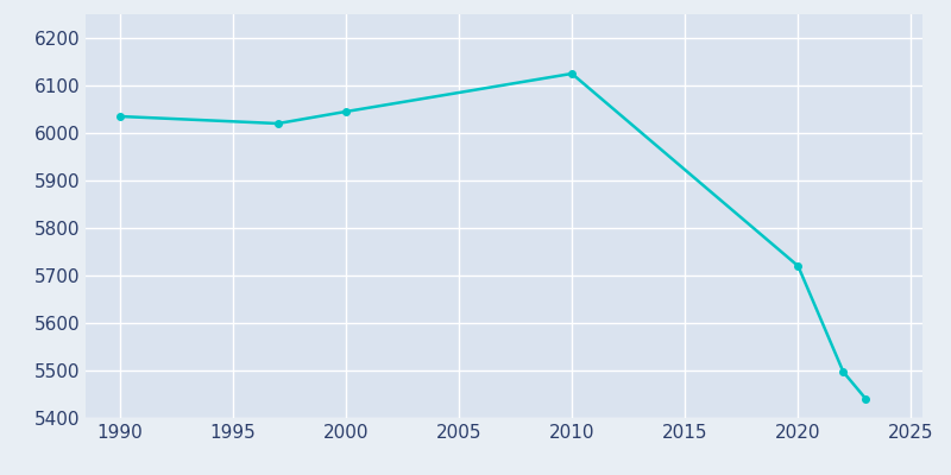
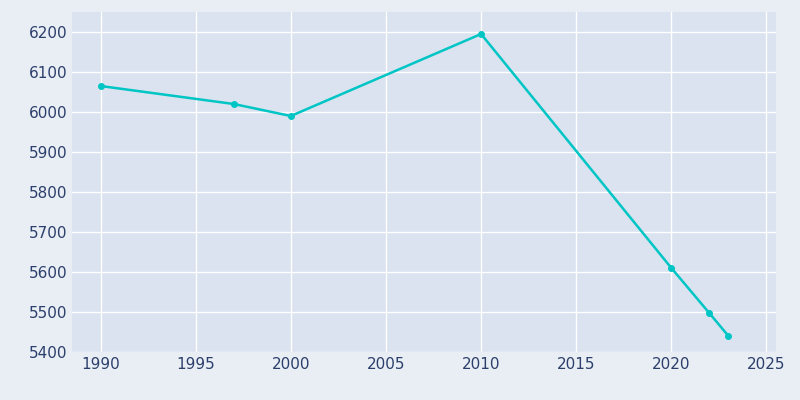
1990: 6035 -> 6065
2000: 6045 -> 5990
2010: 6125 -> 6195
2020: 5720 -> 5610
